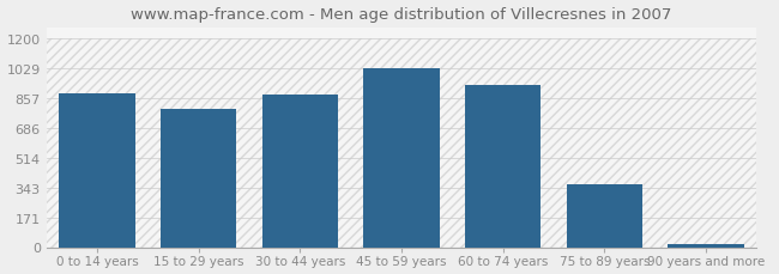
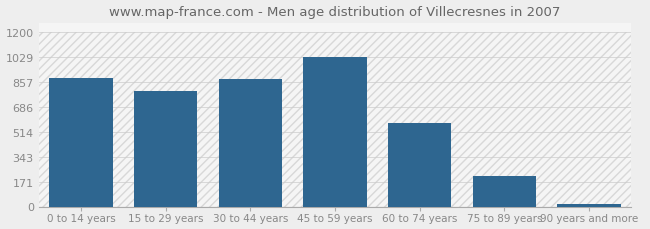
60 to 74 years: 930 -> 580
75 to 89 years: 360 -> 210
